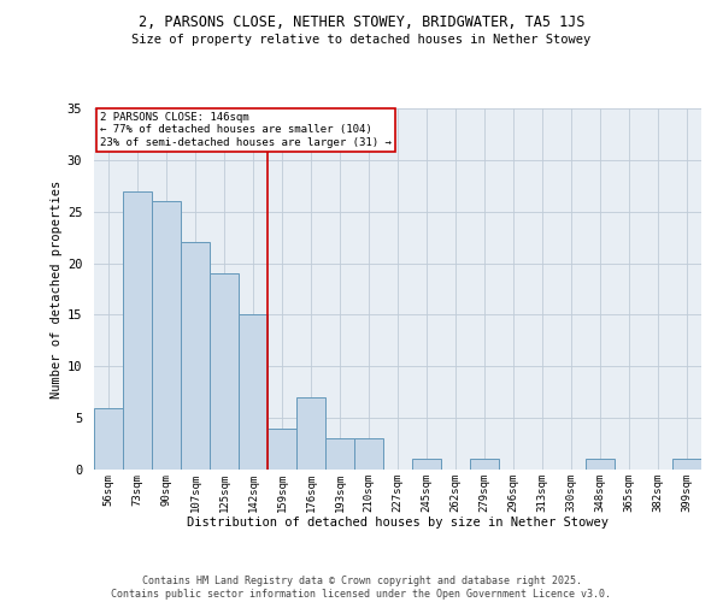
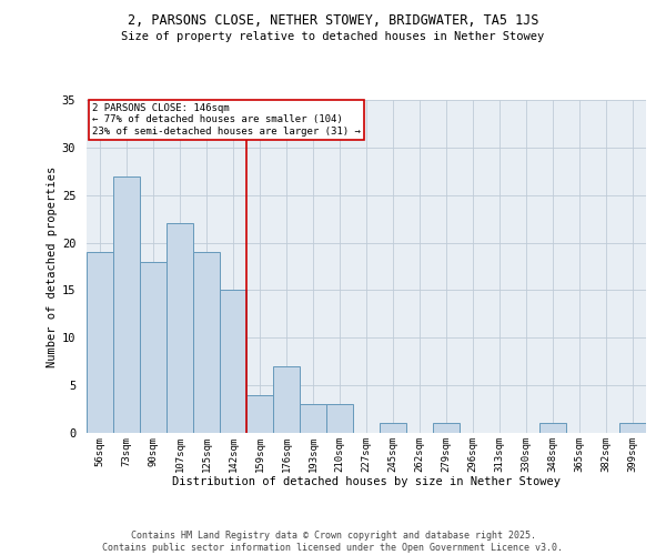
56sqm: 6 -> 19
90sqm: 26 -> 18
